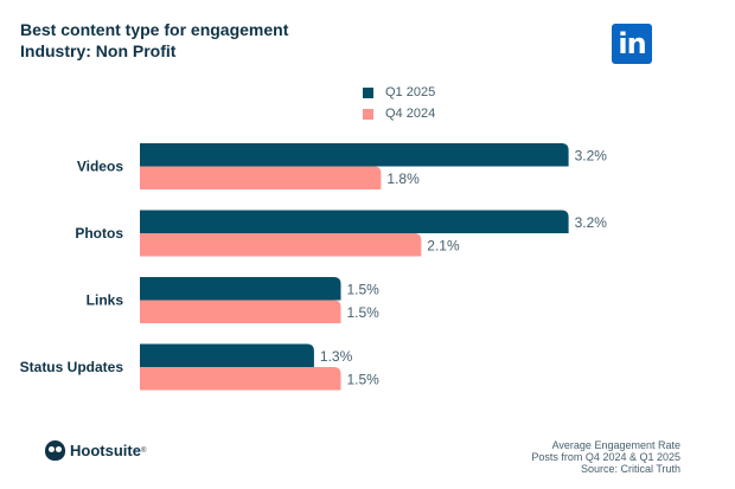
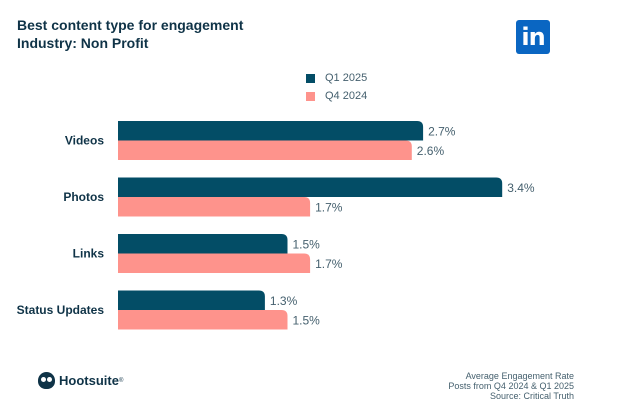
Q1 2025/Videos: 3.2% -> 2.7%
Q4 2024/Videos: 1.8% -> 2.6%
Q1 2025/Photos: 3.2% -> 3.4%
Q4 2024/Photos: 2.1% -> 1.7%
Q4 2024/Links: 1.5% -> 1.7%
